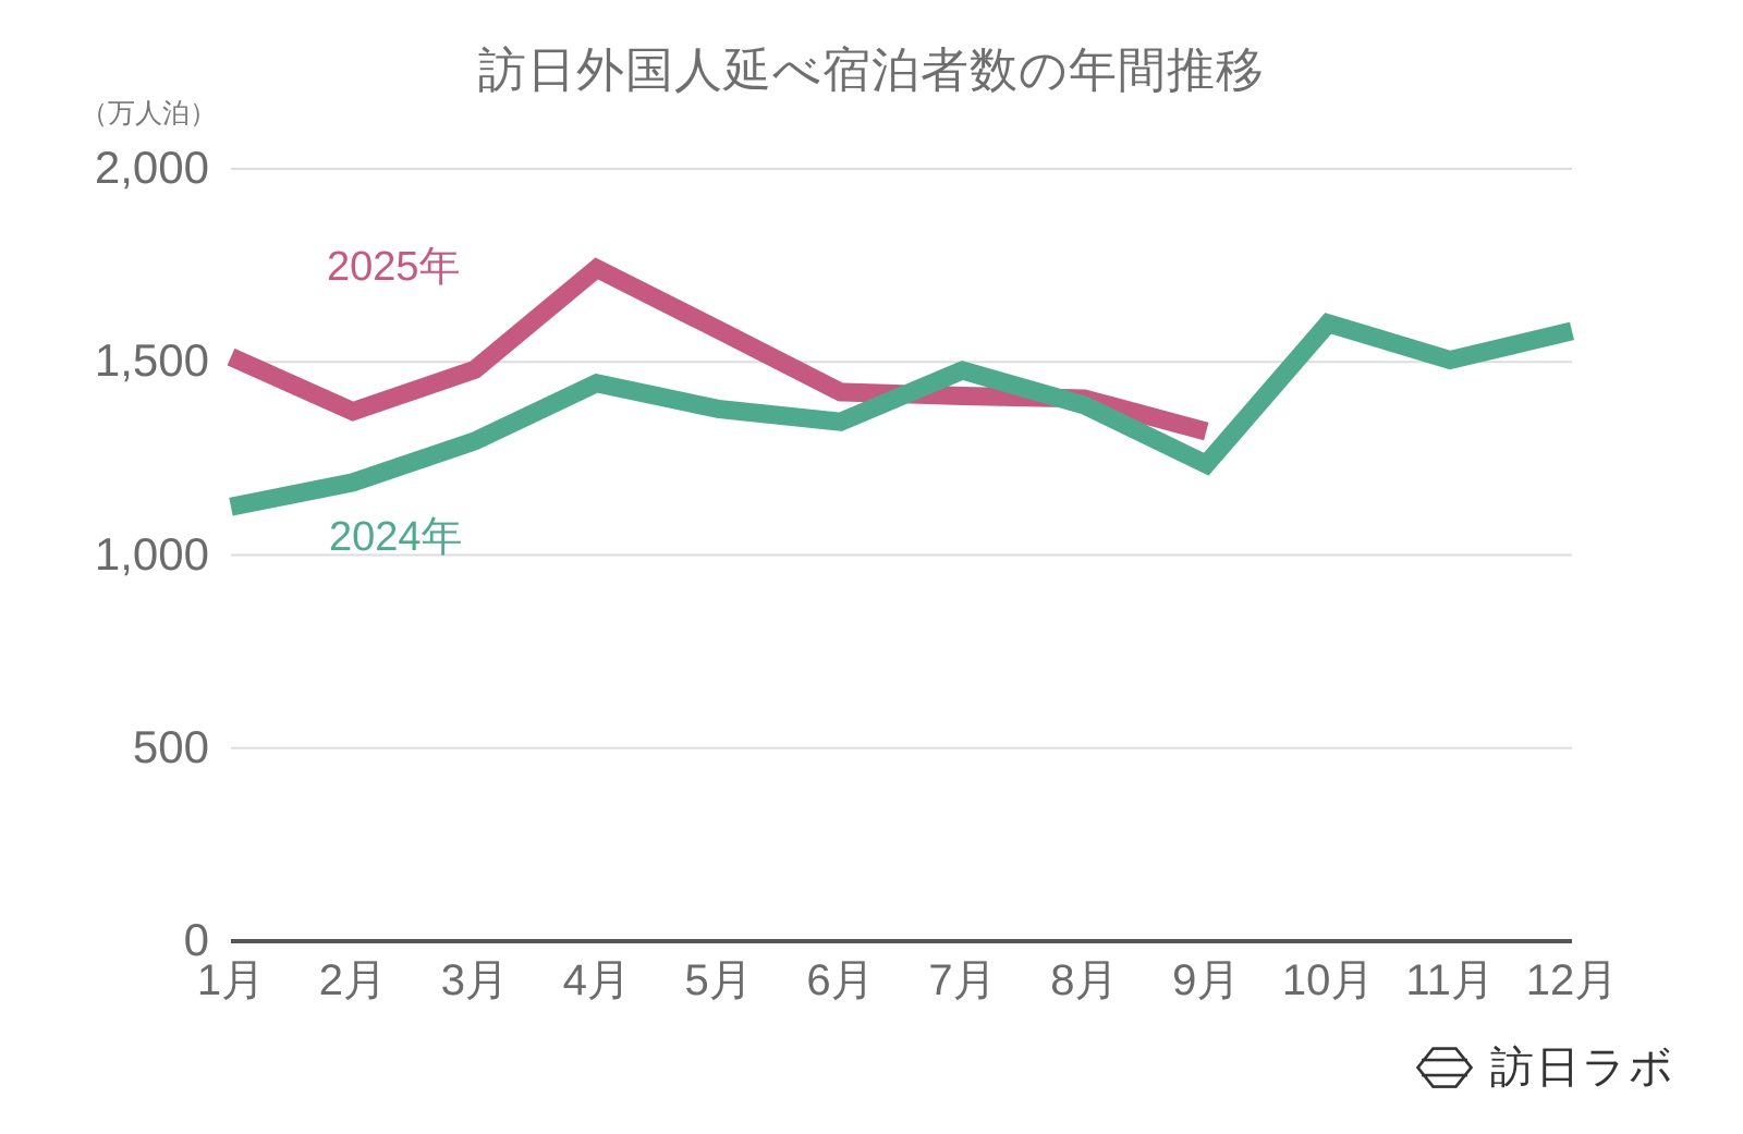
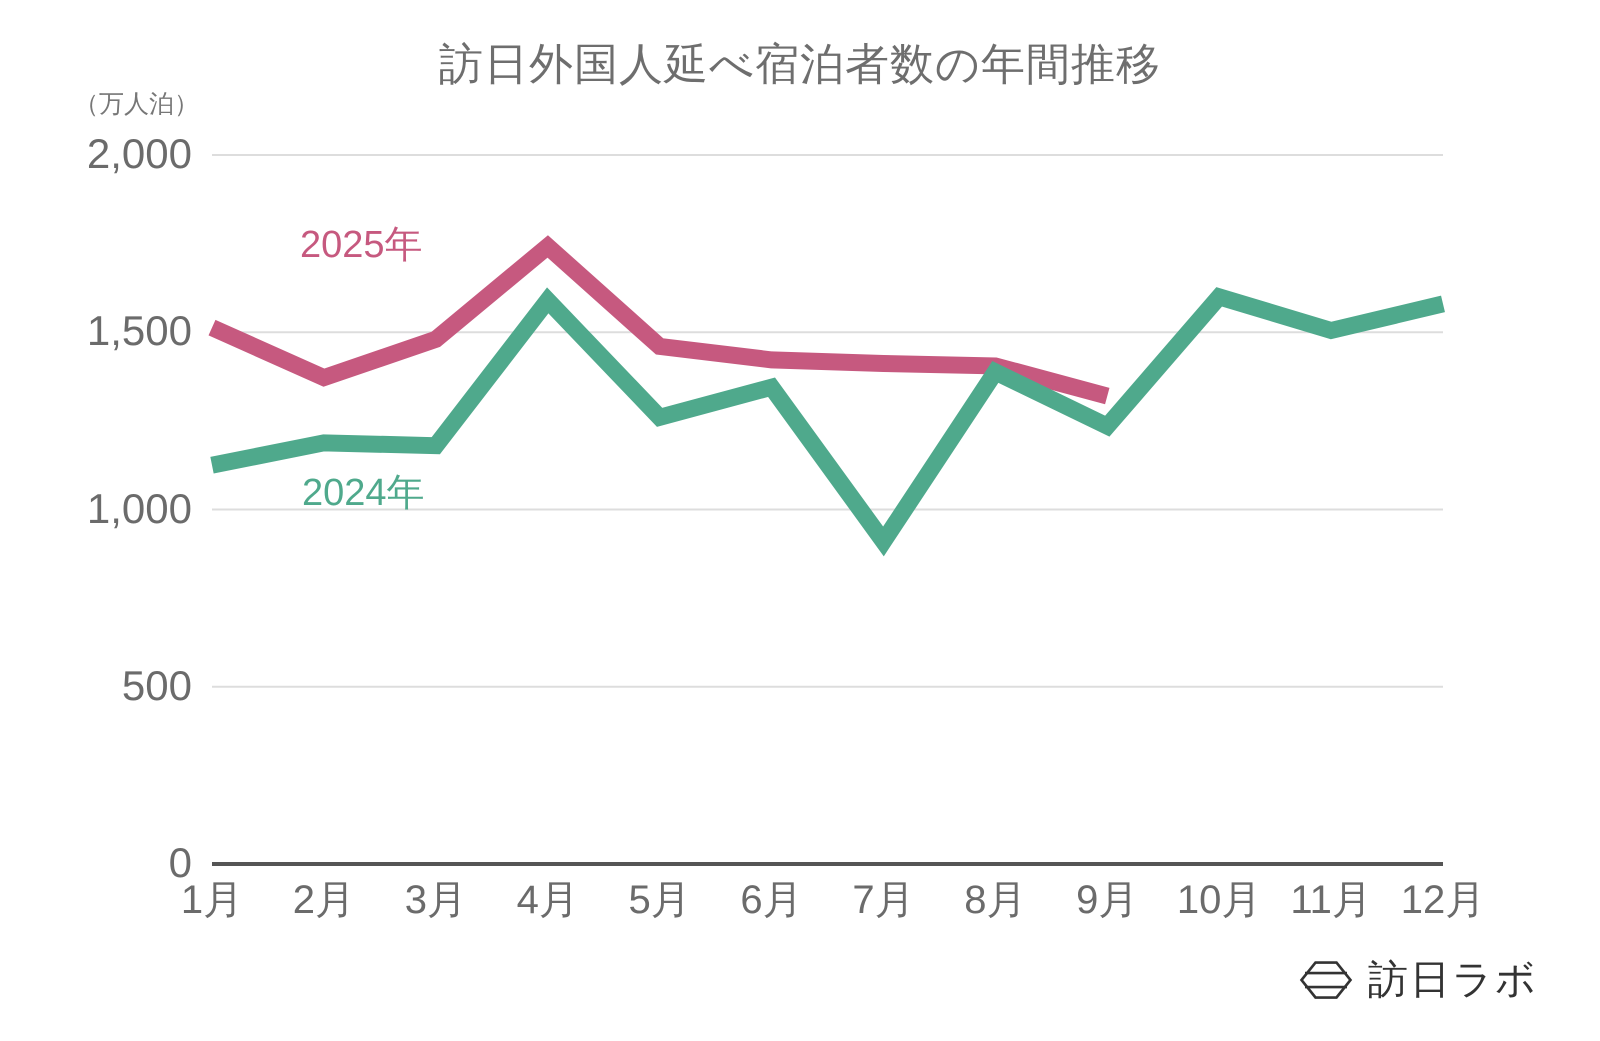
2024年/3月: 1300 -> 1180
2024年/4月: 1440 -> 1590
2025年/5月: 1580 -> 1460
2024年/5月: 1380 -> 1260
2024年/7月: 1480 -> 910
